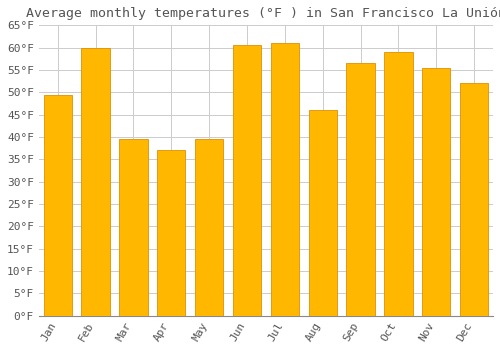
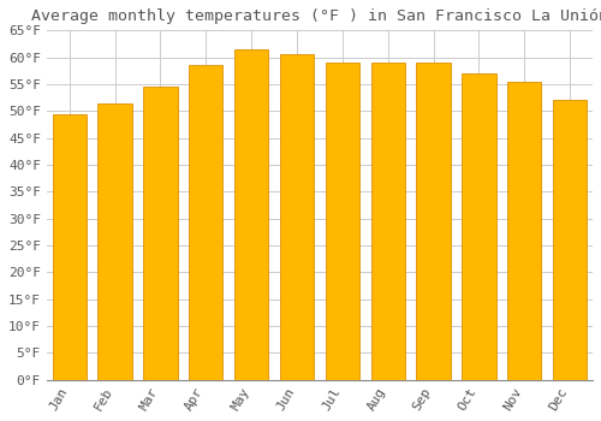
Feb: 60.0°F -> 51.5°F
Mar: 39.5°F -> 54.5°F
Apr: 37.0°F -> 58.5°F
May: 39.5°F -> 61.5°F
Jul: 61.0°F -> 59.0°F
Aug: 46.0°F -> 59.0°F
Sep: 56.5°F -> 59.0°F
Oct: 59.0°F -> 57.0°F
